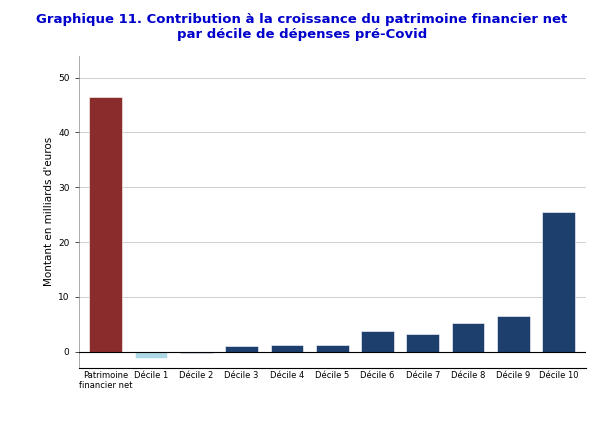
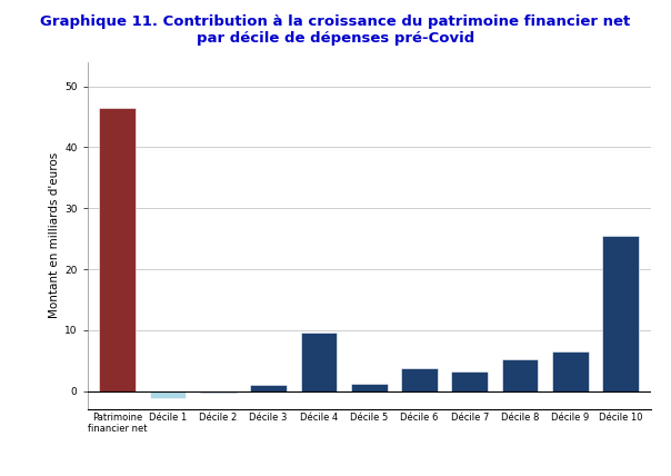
Décile 4: 1.3 -> 9.6
